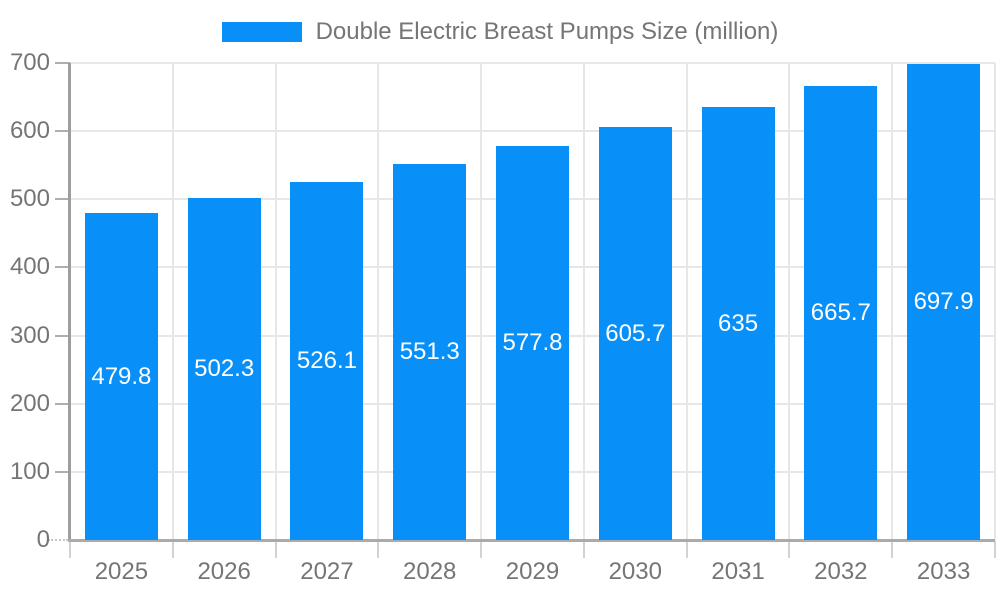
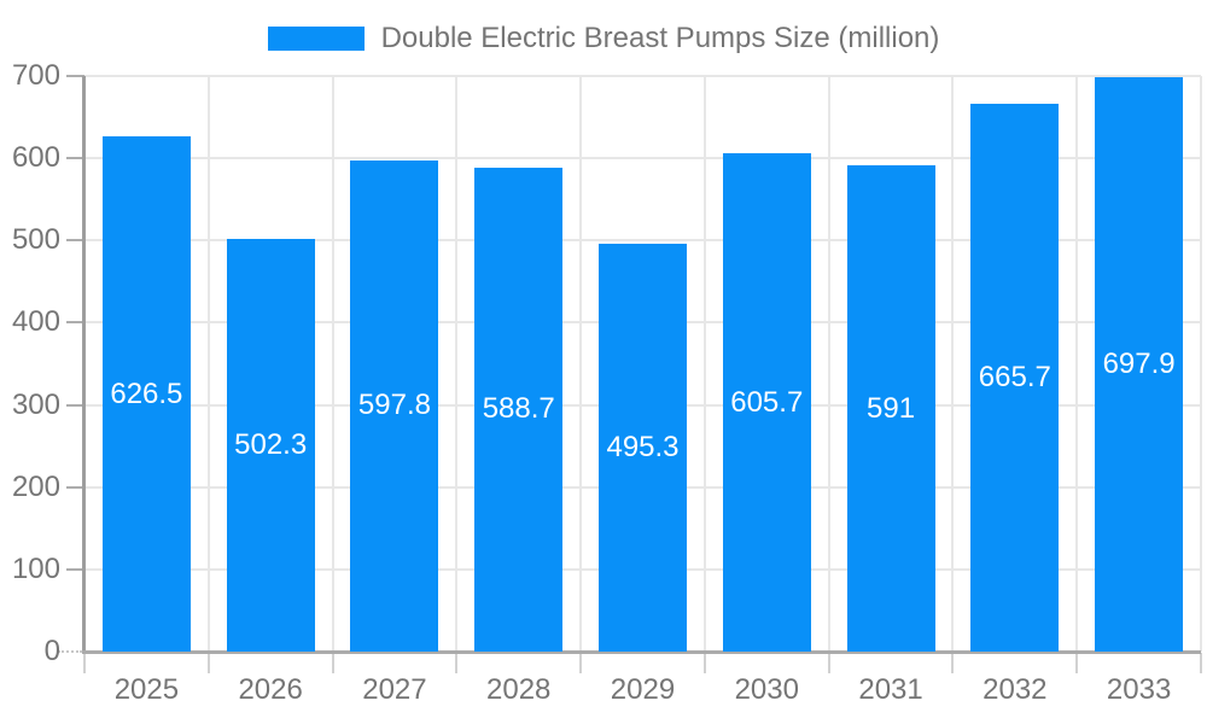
2025: 479.8 -> 626.5
2027: 526.1 -> 597.8
2028: 551.3 -> 588.7
2029: 577.8 -> 495.3
2031: 635 -> 591
